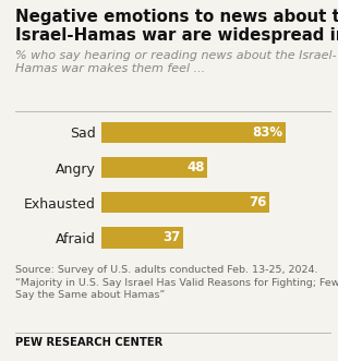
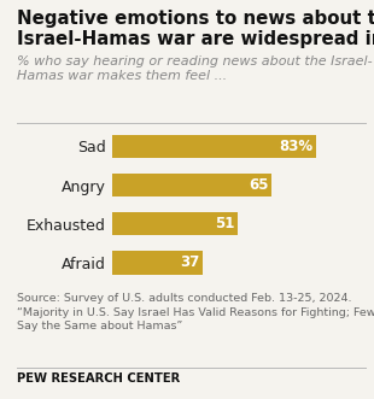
Angry: 48 -> 65
Exhausted: 76 -> 51
